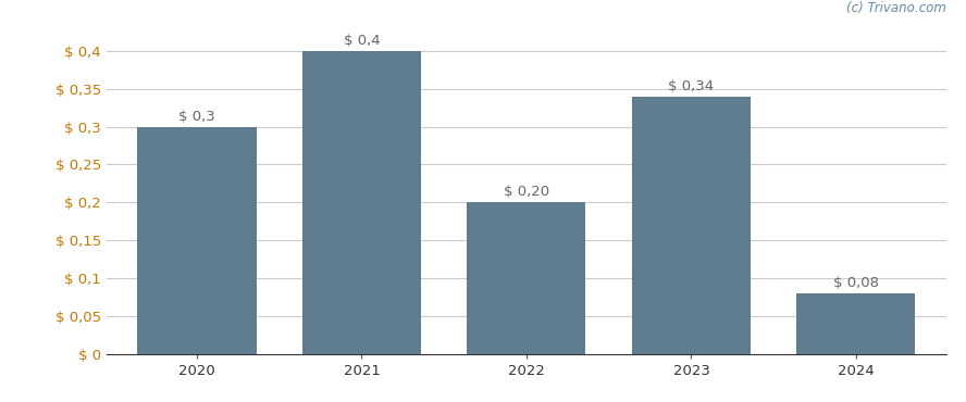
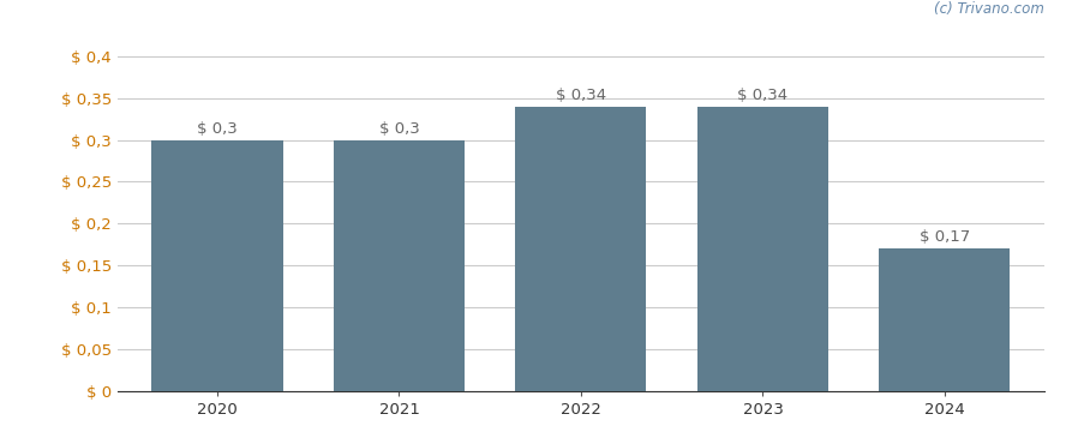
2021: 0,4 -> 0,3
2022: 0,20 -> 0,34
2024: 0,08 -> 0,17
